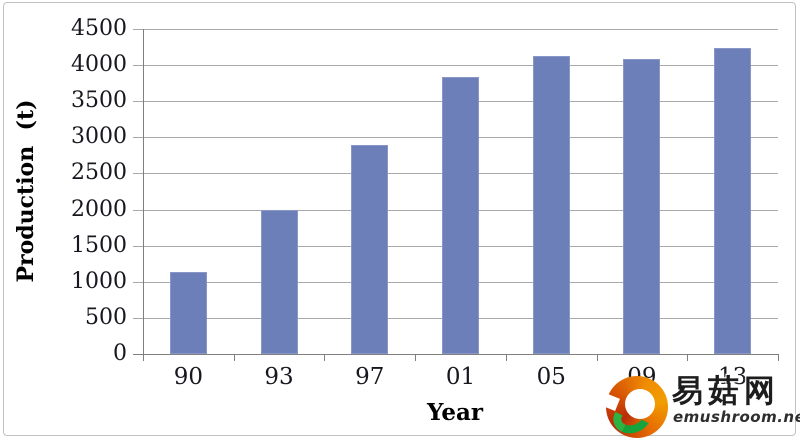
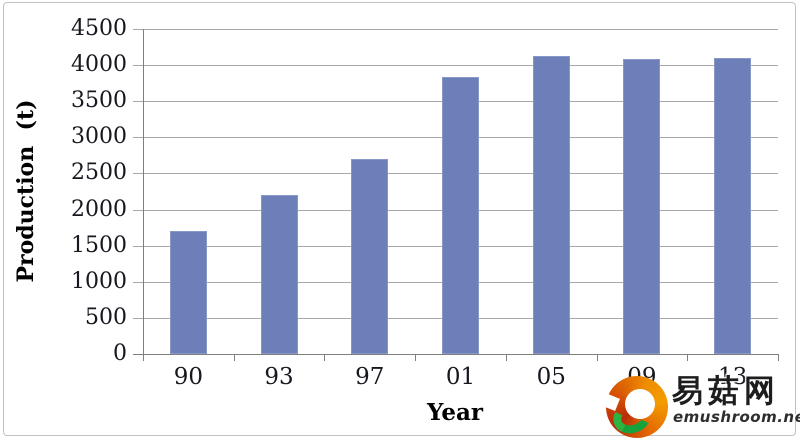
90: 1100 -> 1700
93: 2000 -> 2200
97: 2900 -> 2700
13: 4200 -> 4100
